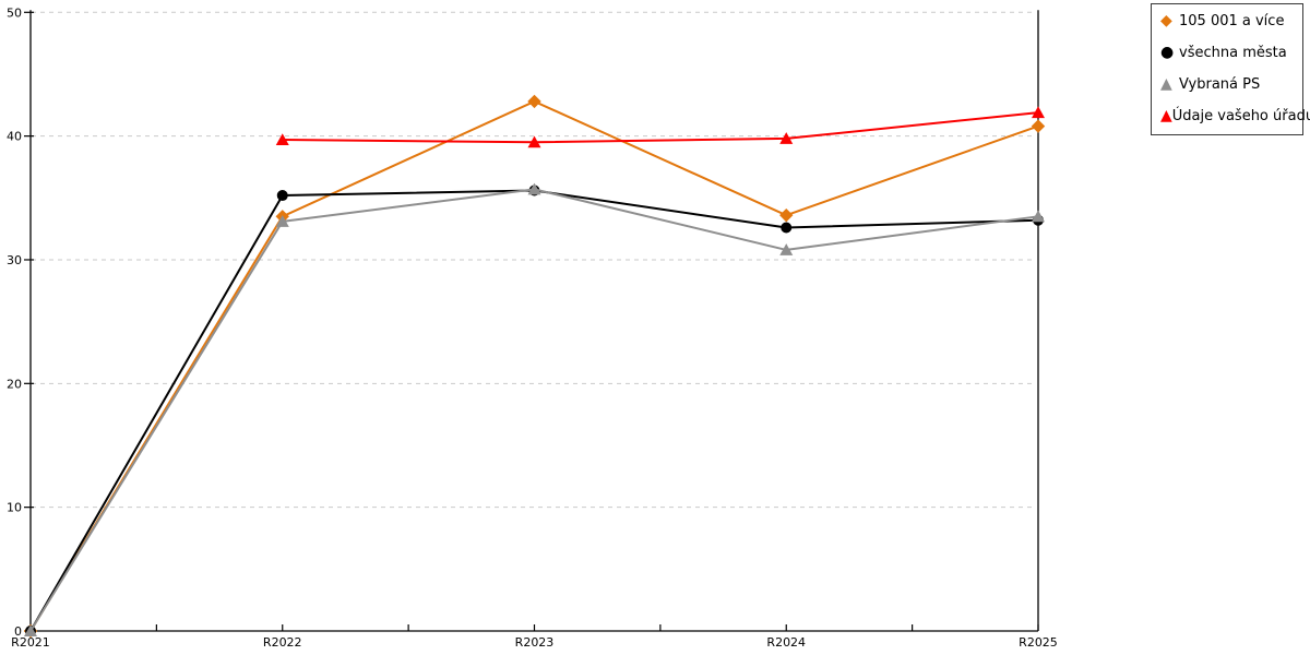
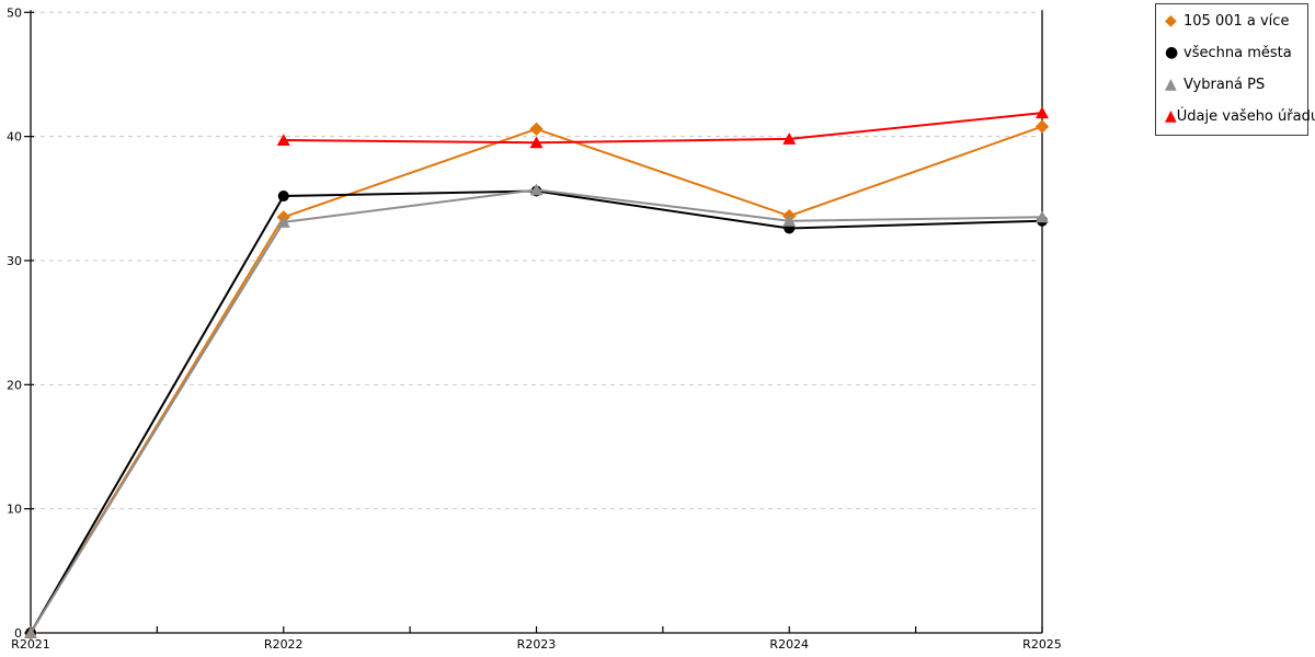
105 001 a více/R2023: 42.8 -> 40.6
Vybraná PS/R2024: 30.8 -> 33.2
